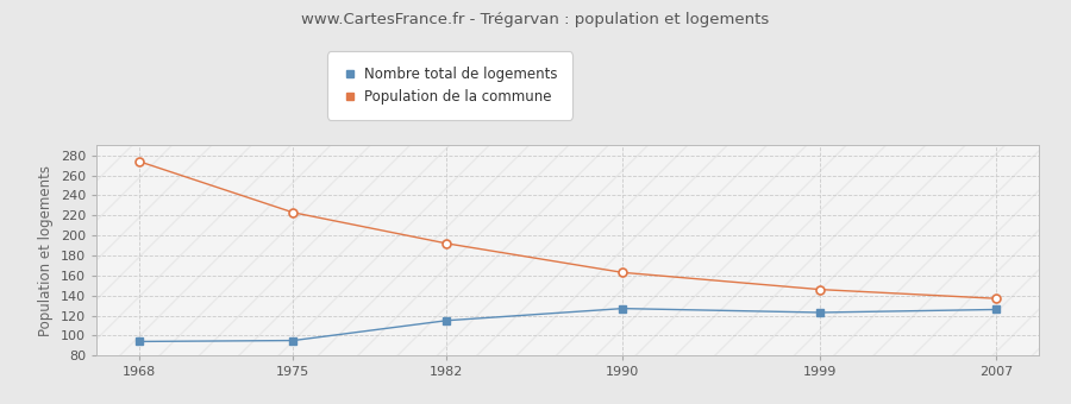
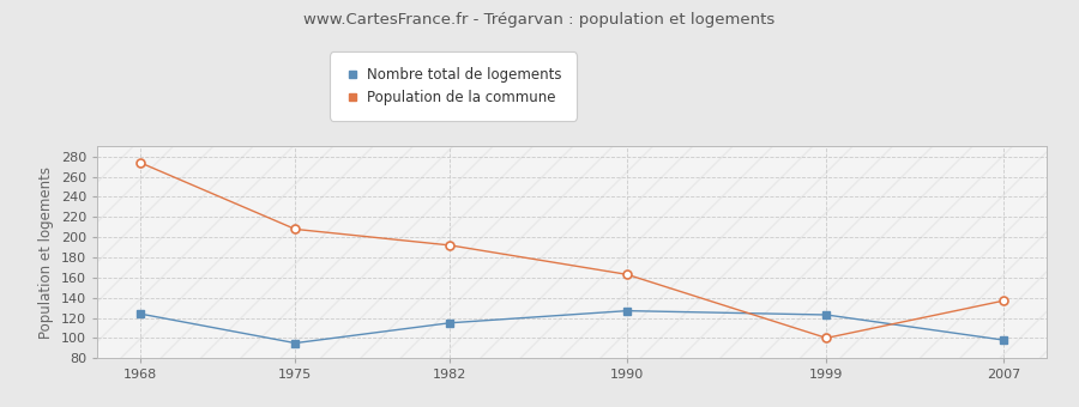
Nombre total de logements/1968: 94 -> 124
Population de la commune/1975: 223 -> 208
Population de la commune/1999: 146 -> 100
Nombre total de logements/2007: 126 -> 98
